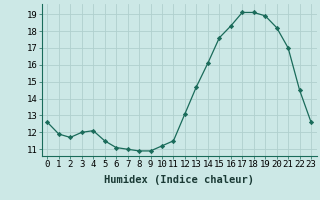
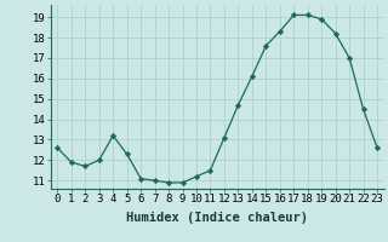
4: 12.1 -> 13.2
5: 11.5 -> 12.3
